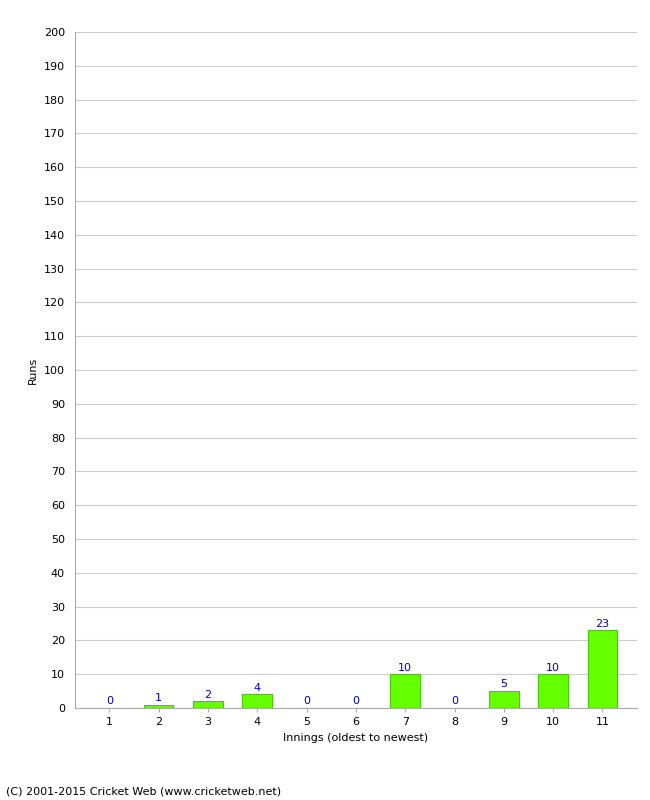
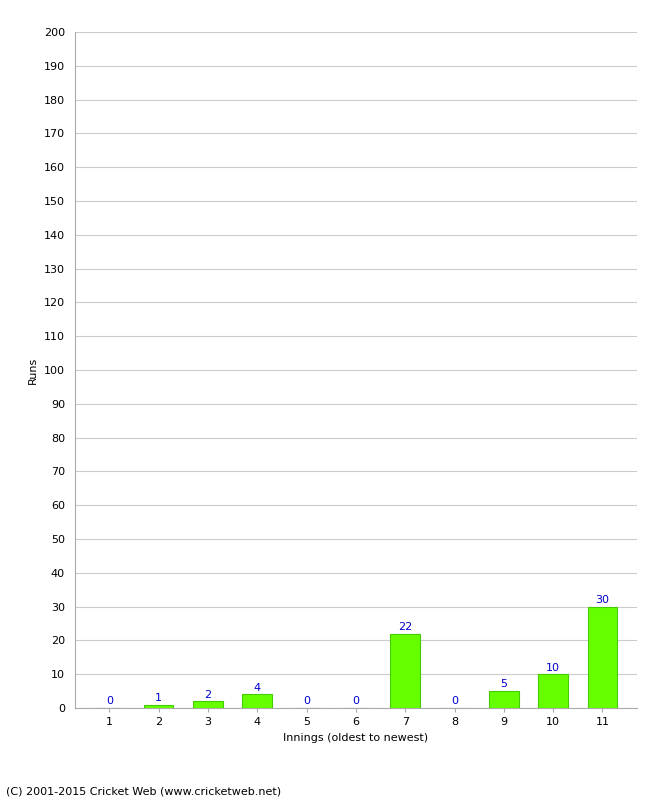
7: 10 -> 22
11: 23 -> 30
